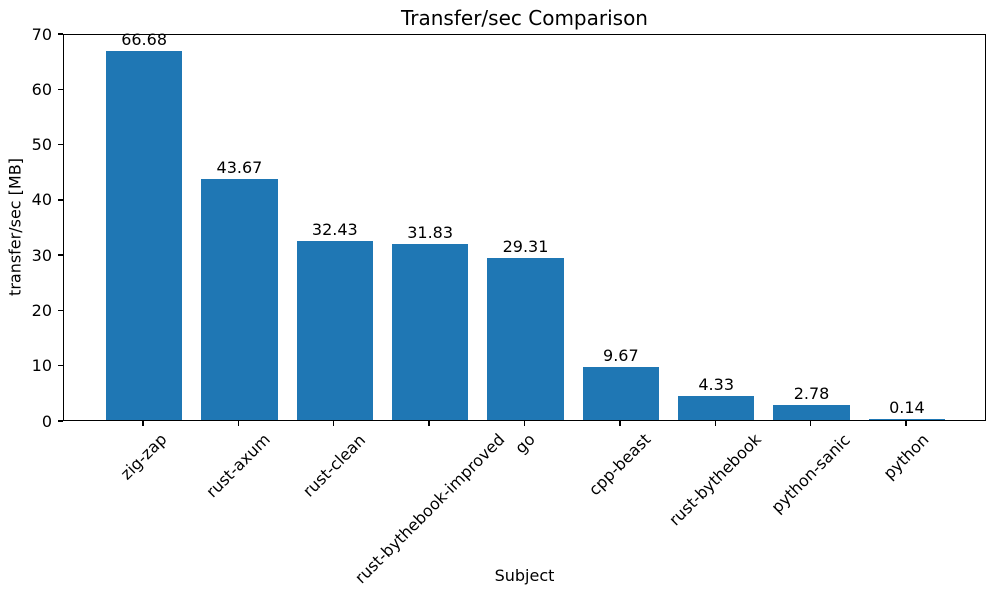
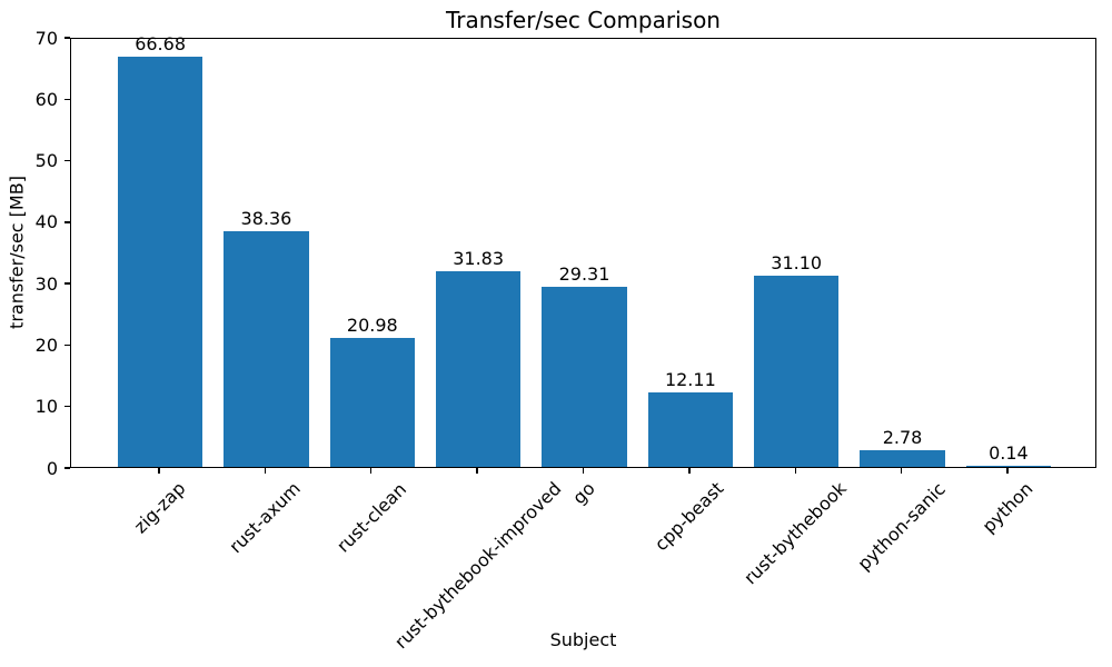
rust-axum: 43.67 -> 38.36
rust-clean: 32.43 -> 20.98
cpp-beast: 9.67 -> 12.11
rust-bythebook: 4.33 -> 31.10
